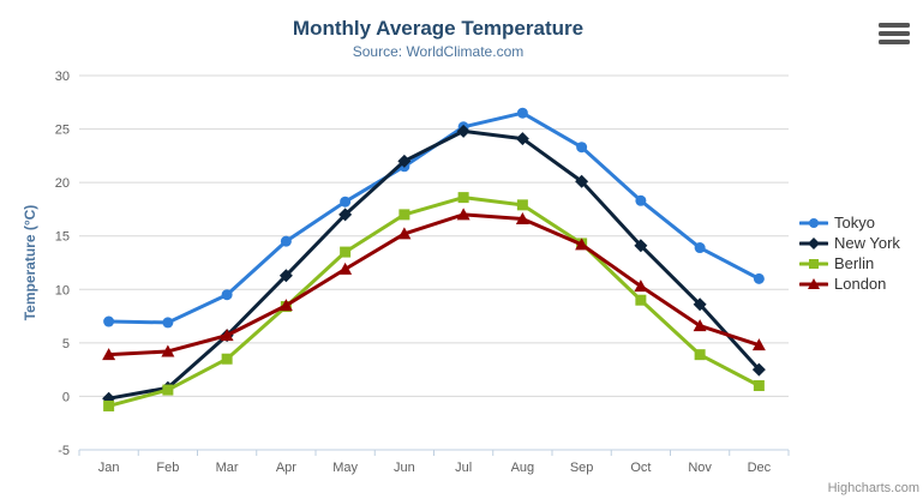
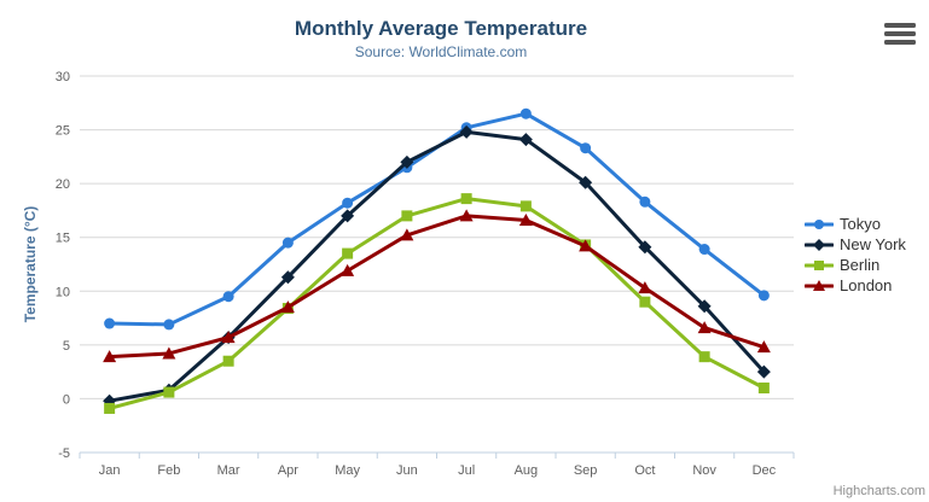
Tokyo/Dec: 11 -> 10
